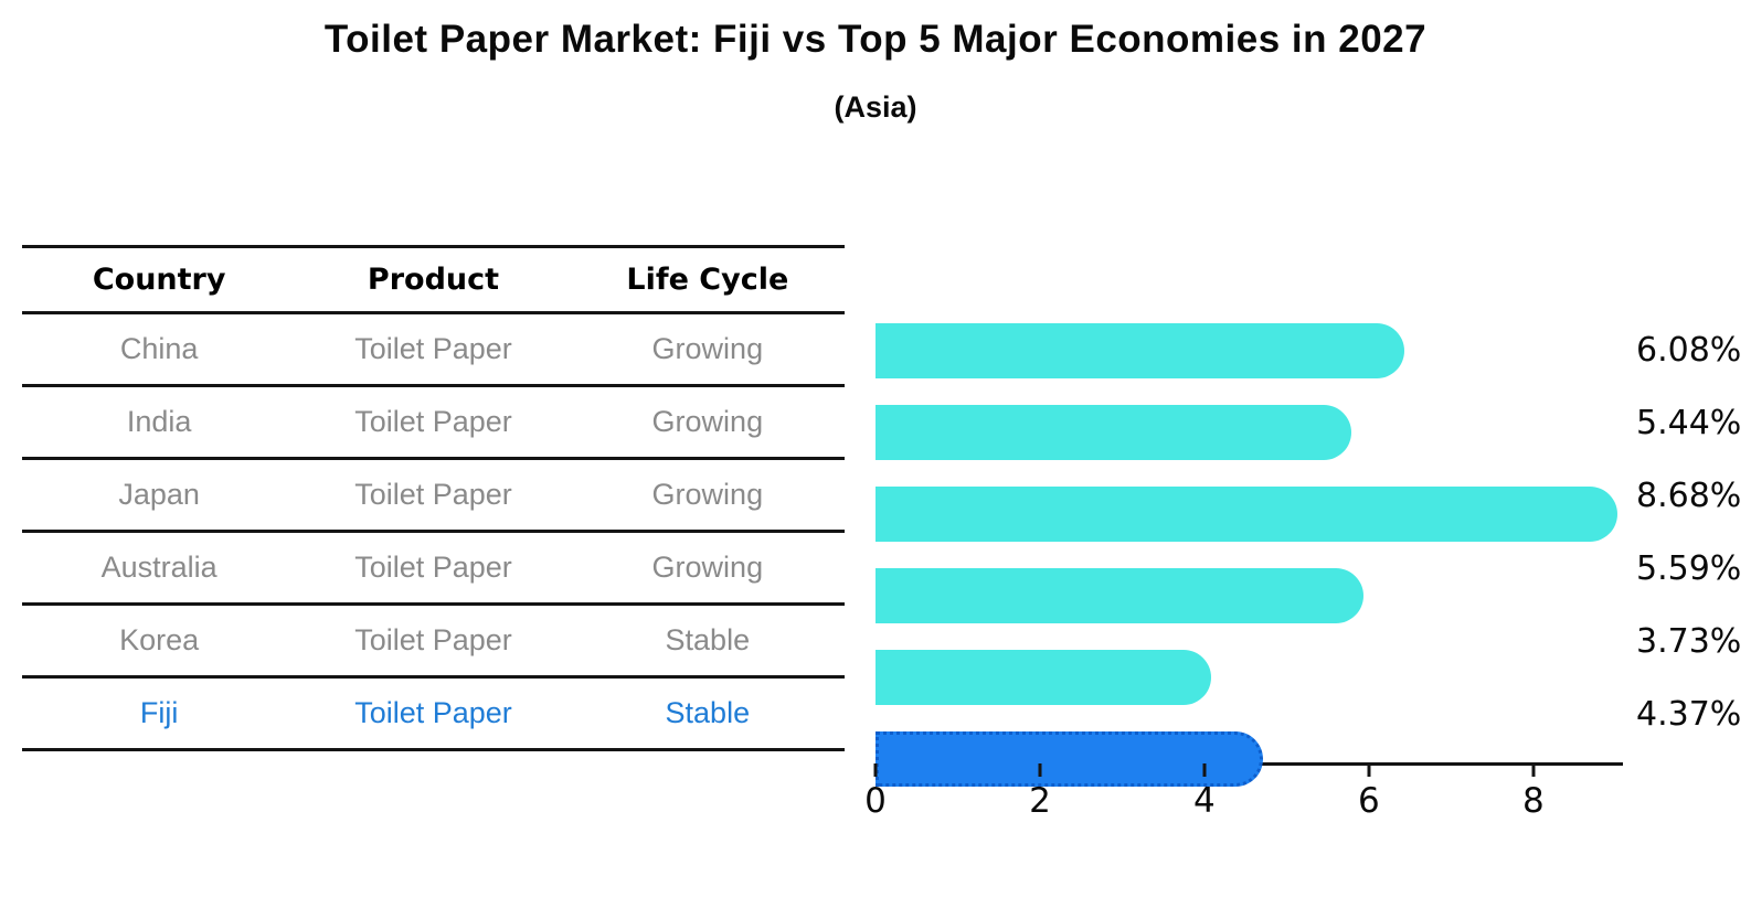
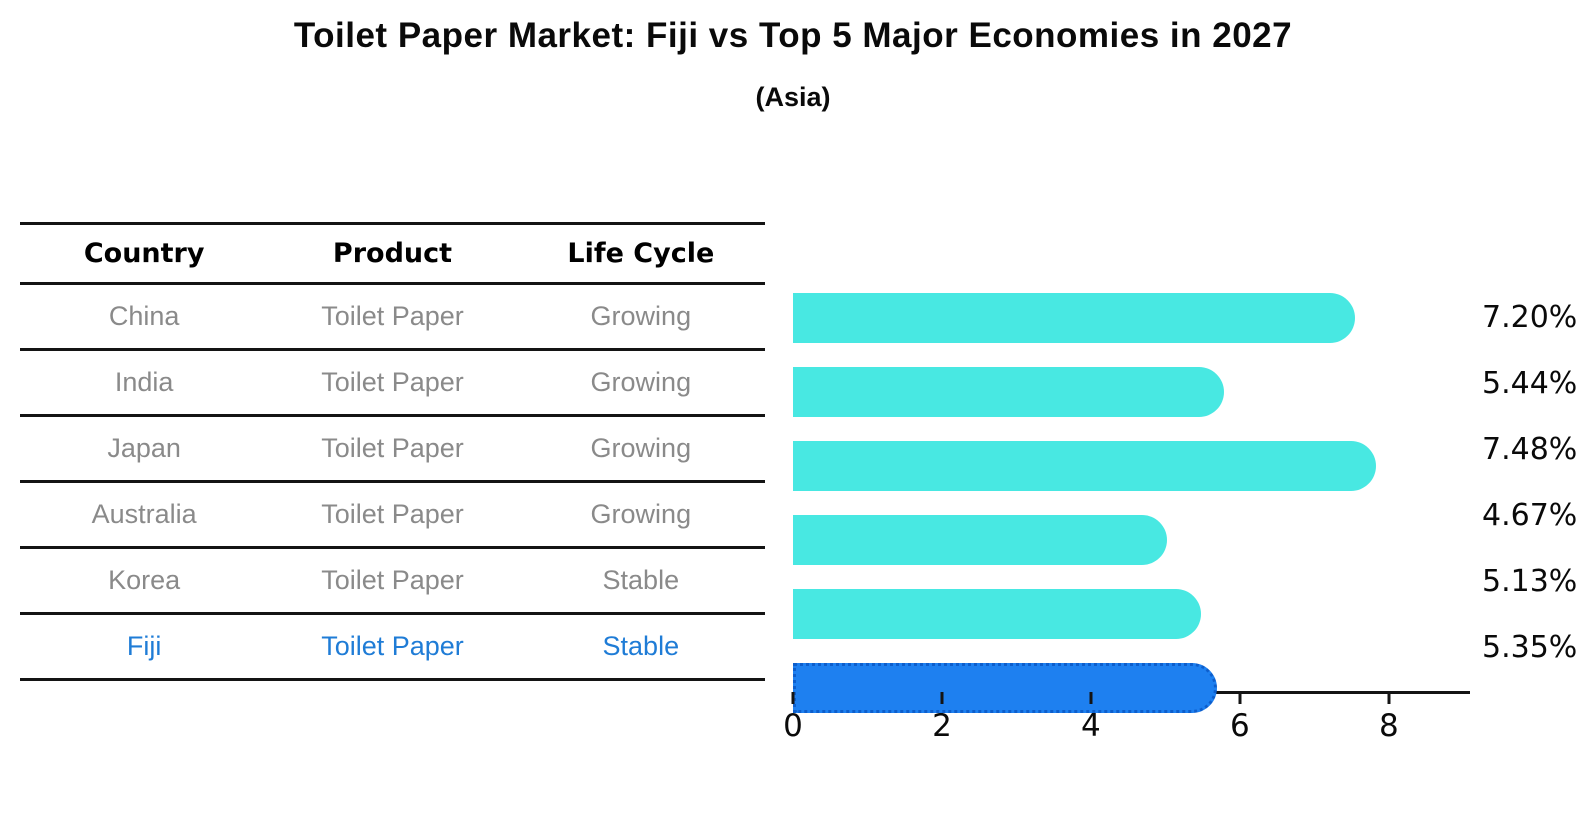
China: 6.08% -> 7.20%
Japan: 8.68% -> 7.48%
Australia: 5.59% -> 4.67%
Korea: 3.73% -> 5.13%
Fiji: 4.37% -> 5.35%
